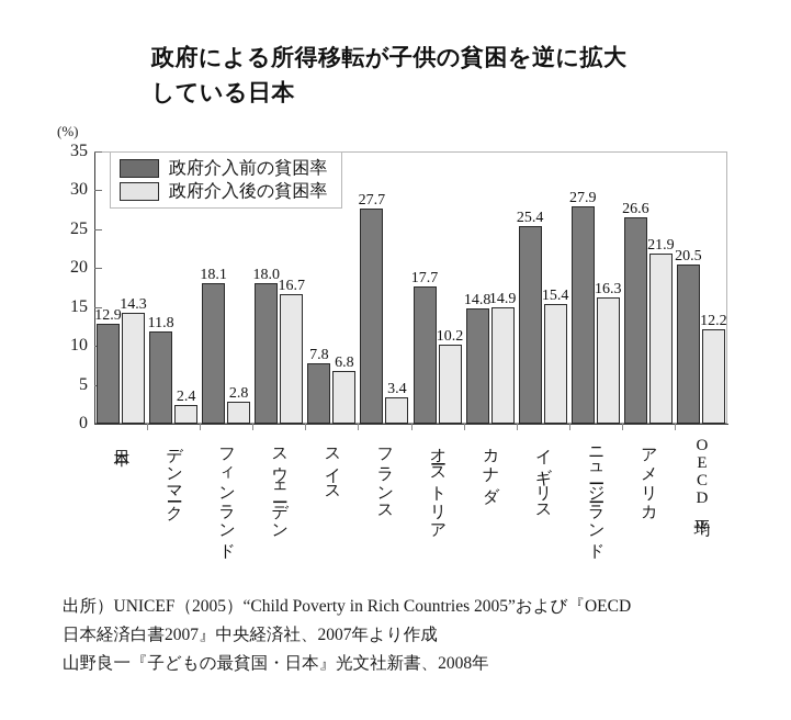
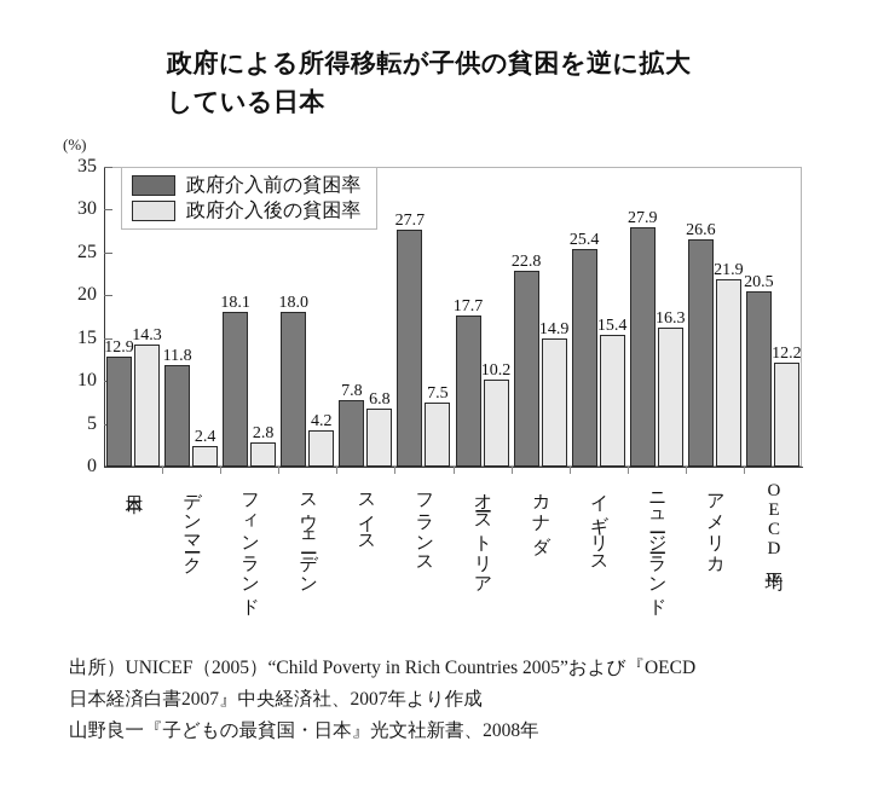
政府介入後の貧困率/スウェーデン: 16.7 -> 4.2
政府介入後の貧困率/フランス: 3.4 -> 7.5
政府介入前の貧困率/カナダ: 14.8 -> 22.8
